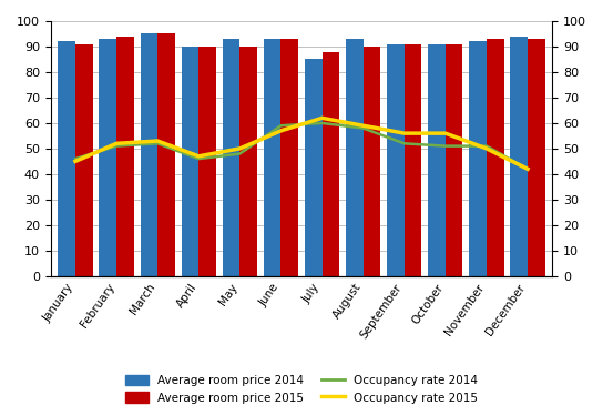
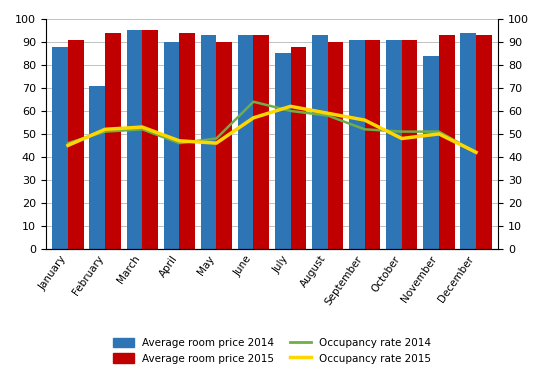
Average room price 2014/January: 92 -> 88
Average room price 2014/February: 93 -> 71
Average room price 2015/April: 90 -> 94
Occupancy rate 2015/May: 50 -> 46
Occupancy rate 2014/June: 59 -> 64
Occupancy rate 2015/October: 56 -> 48
Average room price 2014/November: 92 -> 84
